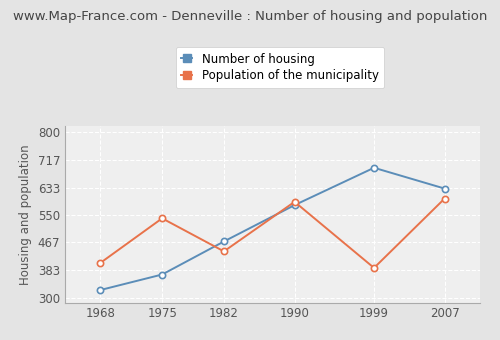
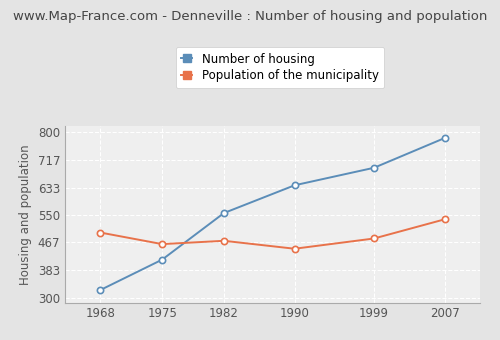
Population of the municipality/1968: 405 -> 497
Number of housing/1975: 370 -> 415
Population of the municipality/1975: 540 -> 462
Number of housing/1982: 470 -> 556
Population of the municipality/1982: 440 -> 472
Number of housing/1990: 580 -> 640
Population of the municipality/1990: 590 -> 448
Population of the municipality/1999: 390 -> 479
Number of housing/2007: 630 -> 783
Population of the municipality/2007: 600 -> 537
